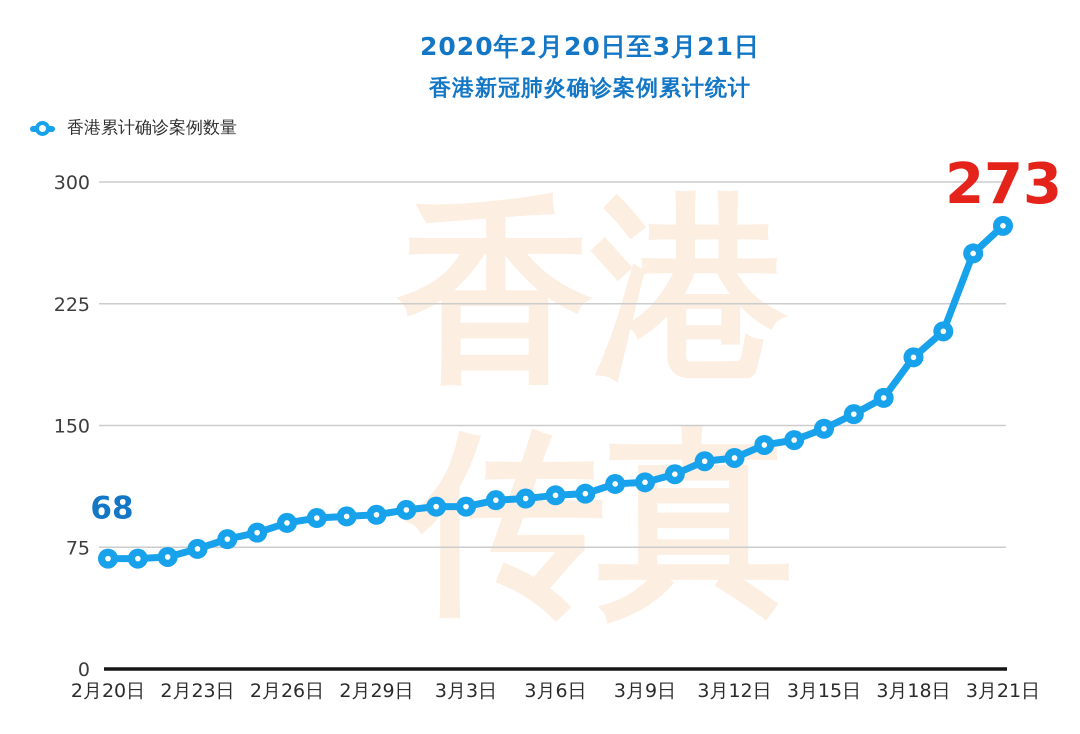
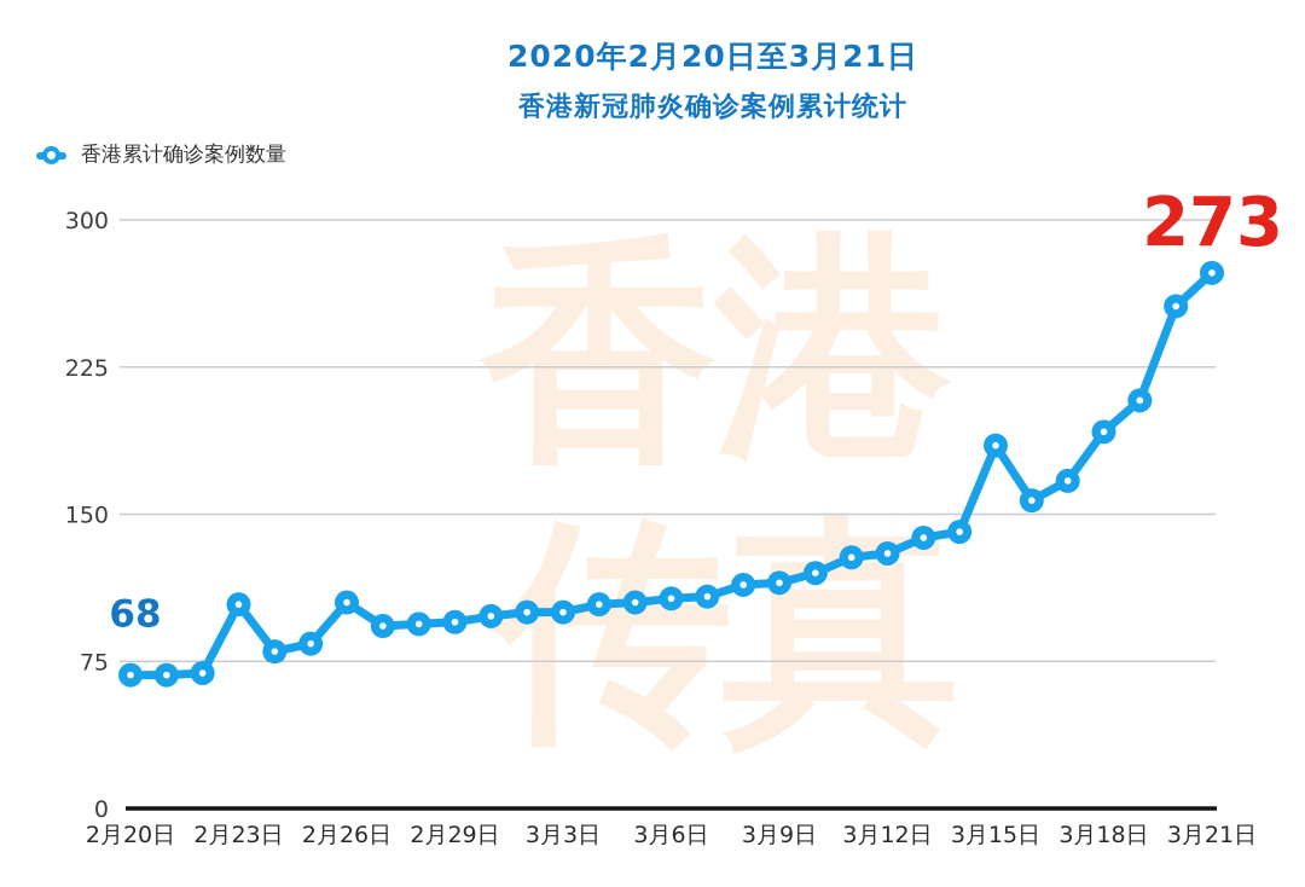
2月23日: 74 -> 104
2月26日: 90 -> 105
3月15日: 148 -> 185
